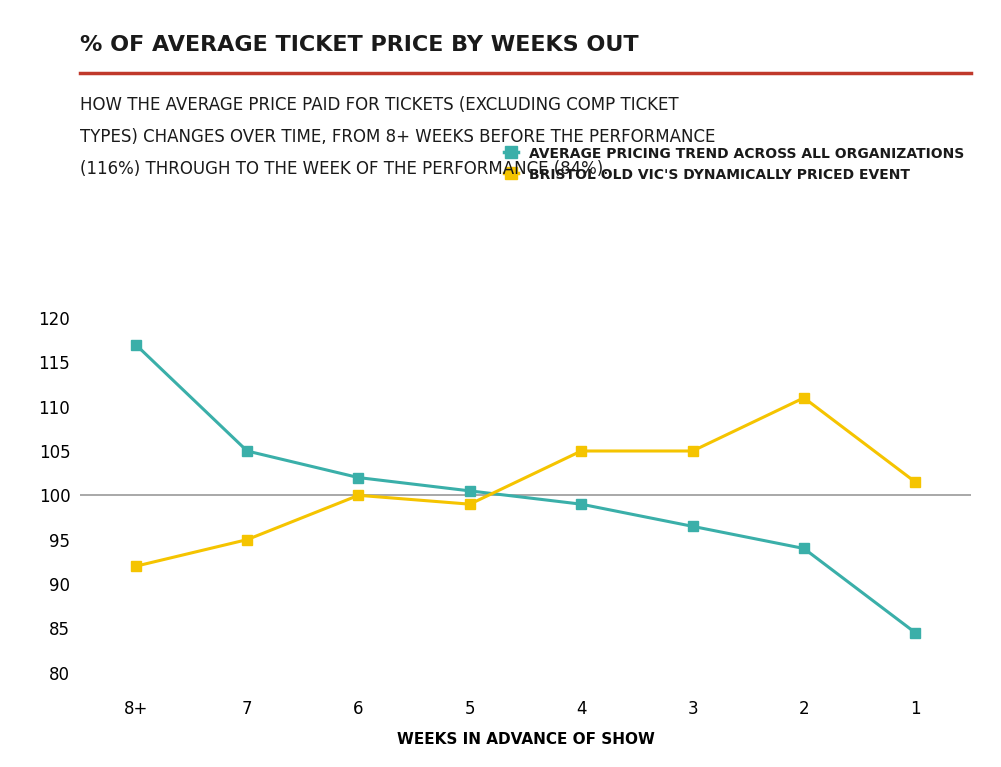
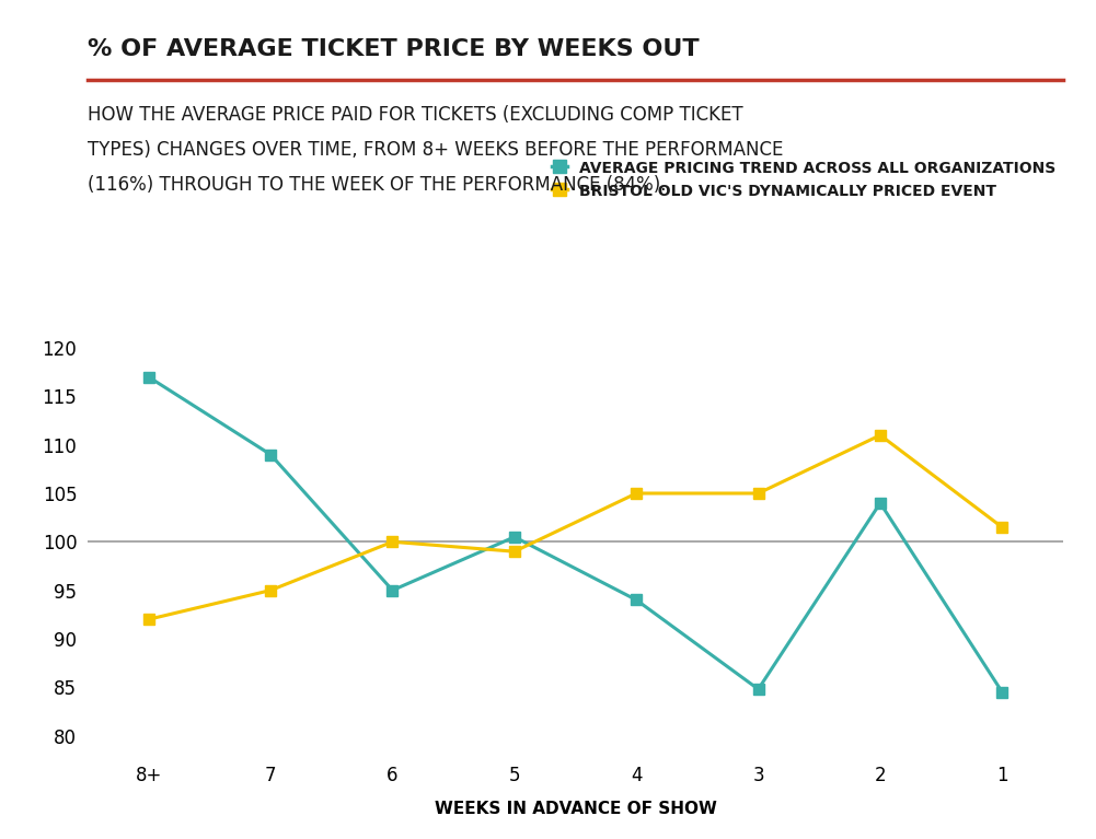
AVERAGE PRICING TREND ACROSS ALL ORGANIZATIONS/7: 105.0 -> 109.0
AVERAGE PRICING TREND ACROSS ALL ORGANIZATIONS/6: 102.0 -> 95.0
AVERAGE PRICING TREND ACROSS ALL ORGANIZATIONS/4: 99.0 -> 94.0
AVERAGE PRICING TREND ACROSS ALL ORGANIZATIONS/3: 96.5 -> 84.8
AVERAGE PRICING TREND ACROSS ALL ORGANIZATIONS/2: 94.0 -> 104.0
